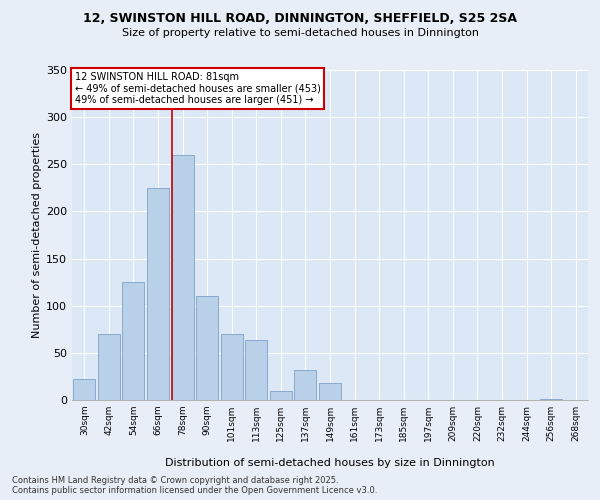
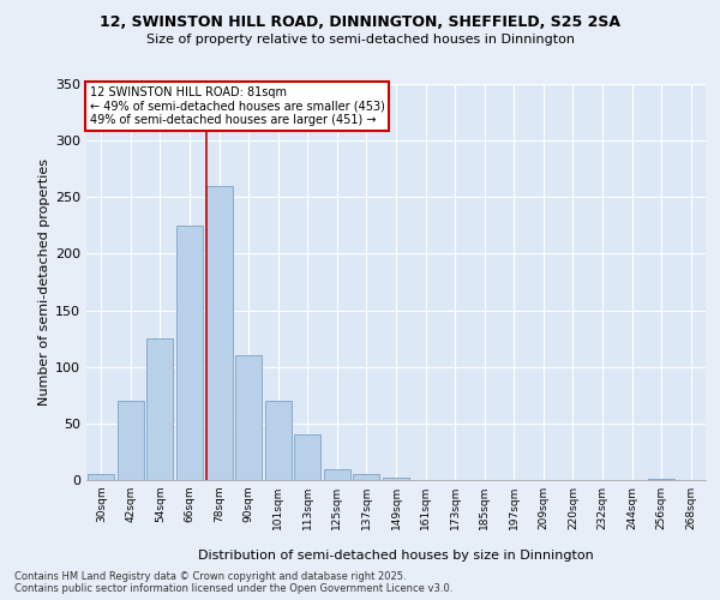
30sqm: 22 -> 5
113sqm: 64 -> 40
137sqm: 32 -> 5
149sqm: 18 -> 2
